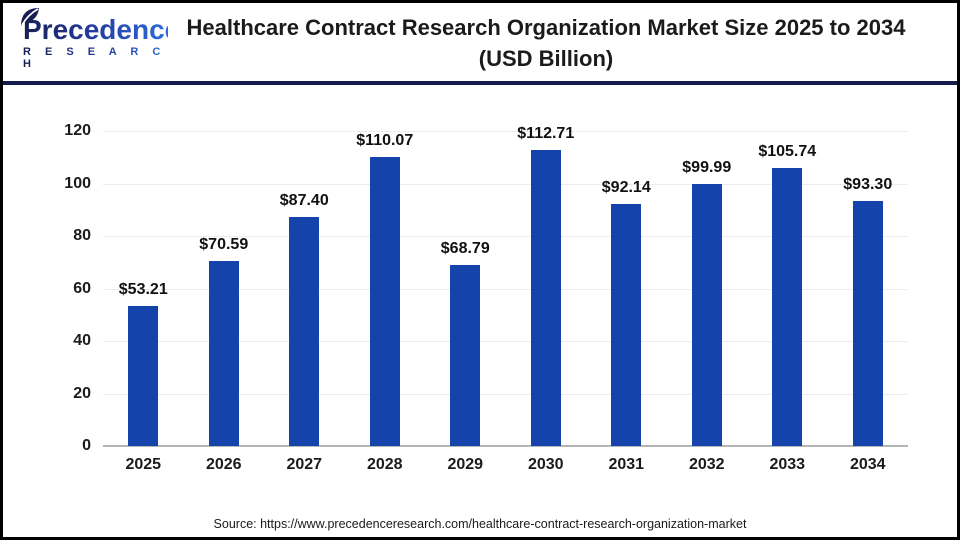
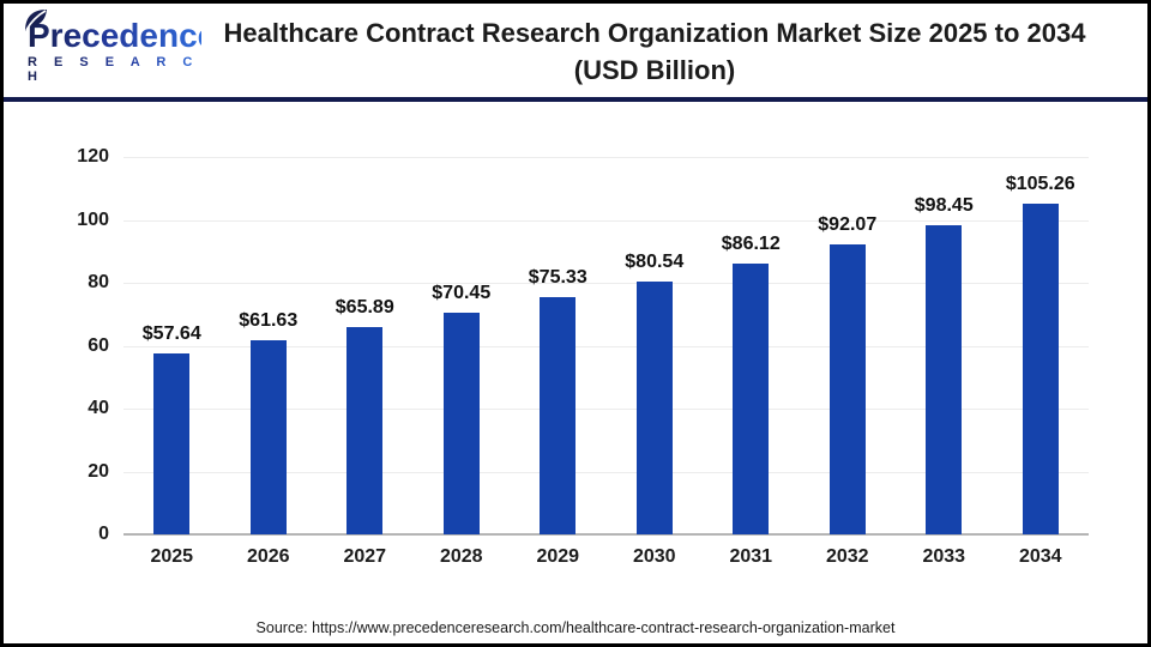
2025: $53.21 -> $57.64
2026: $70.59 -> $61.63
2027: $87.40 -> $65.89
2028: $110.07 -> $70.45
2029: $68.79 -> $75.33
2030: $112.71 -> $80.54
2031: $92.14 -> $86.12
2032: $99.99 -> $92.07
2033: $105.74 -> $98.45
2034: $93.30 -> $105.26
